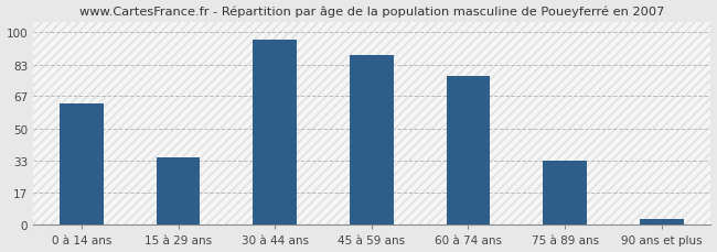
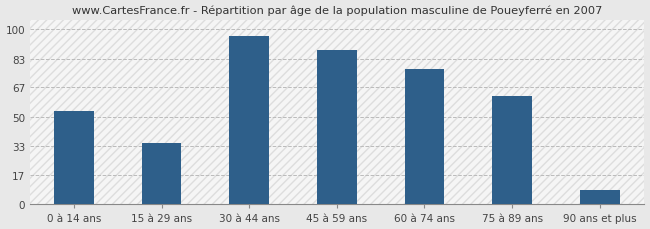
0 à 14 ans: 63 -> 53
75 à 89 ans: 33 -> 62
90 ans et plus: 3 -> 8
